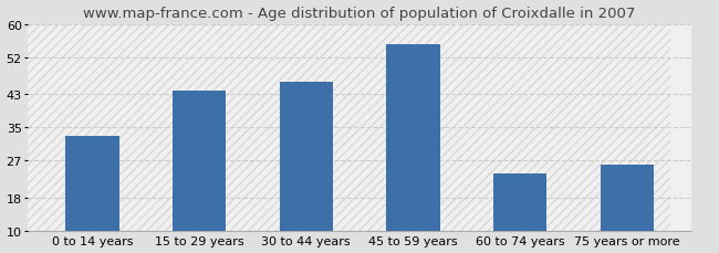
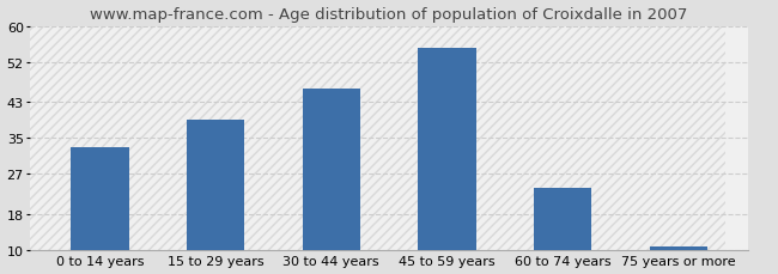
15 to 29 years: 44 -> 39
75 years or more: 26 -> 11
